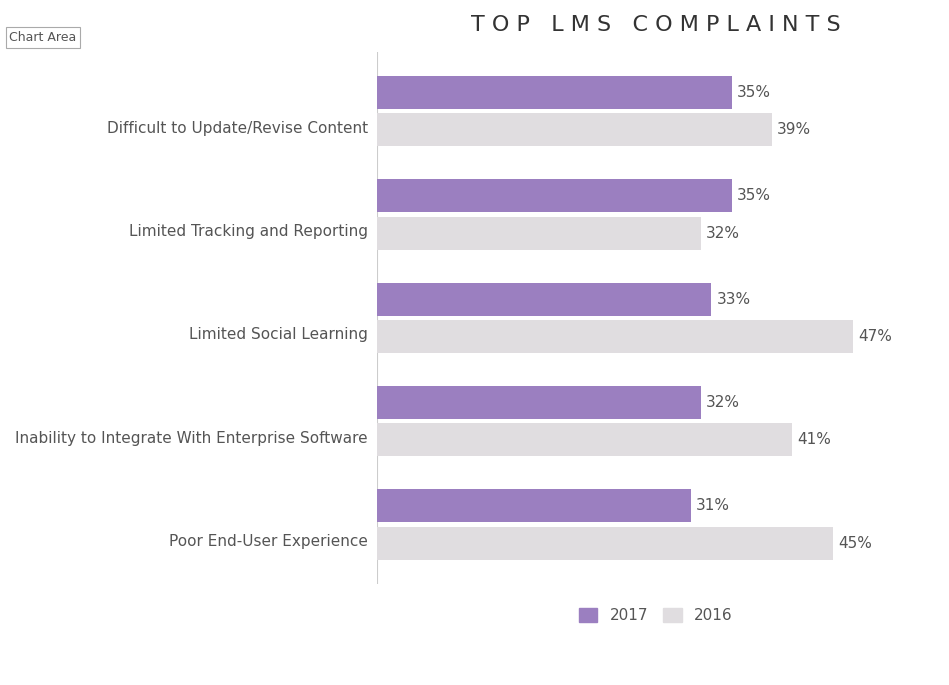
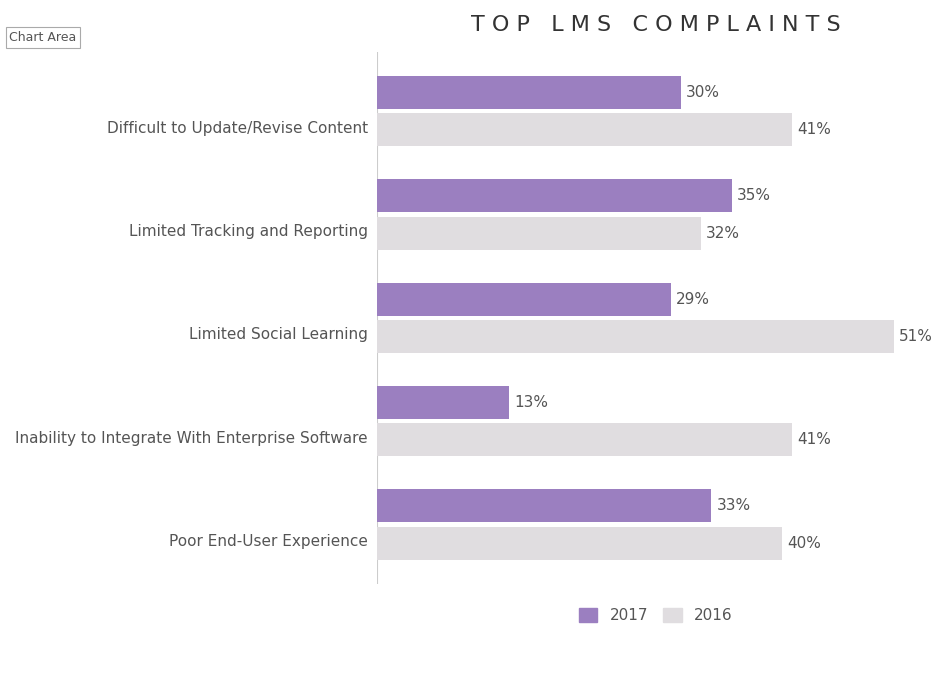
2017/Difficult to Update/Revise Content: 35% -> 30%
2016/Difficult to Update/Revise Content: 39% -> 41%
2017/Limited Social Learning: 33% -> 29%
2016/Limited Social Learning: 47% -> 51%
2017/Inability to Integrate With Enterprise Software: 32% -> 13%
2017/Poor End-User Experience: 31% -> 33%
2016/Poor End-User Experience: 45% -> 40%
